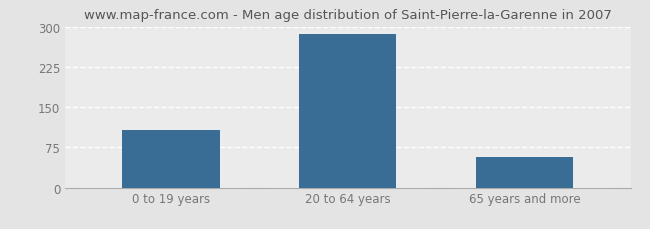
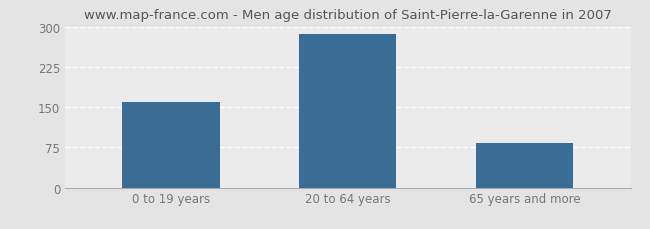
0 to 19 years: 107 -> 160
65 years and more: 57 -> 84
